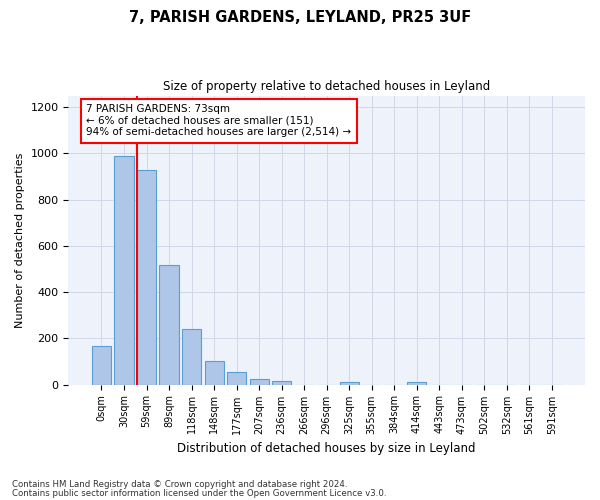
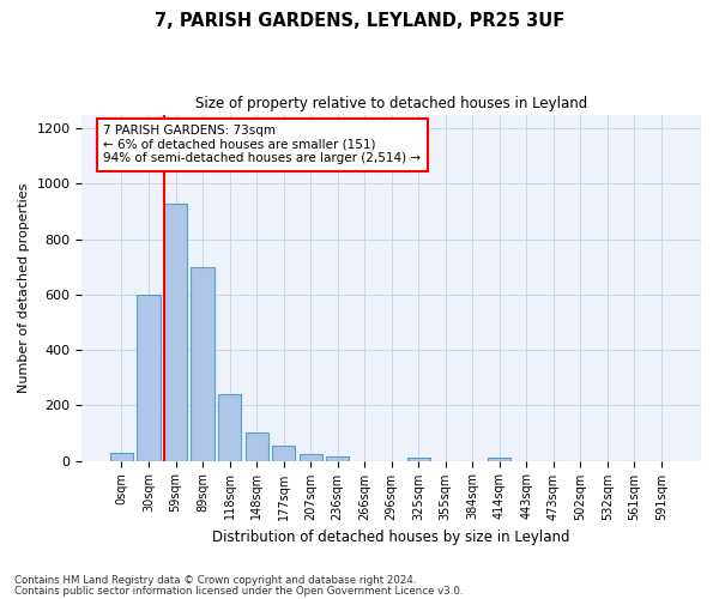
0sqm: 165 -> 30
30sqm: 990 -> 600
89sqm: 515 -> 700
